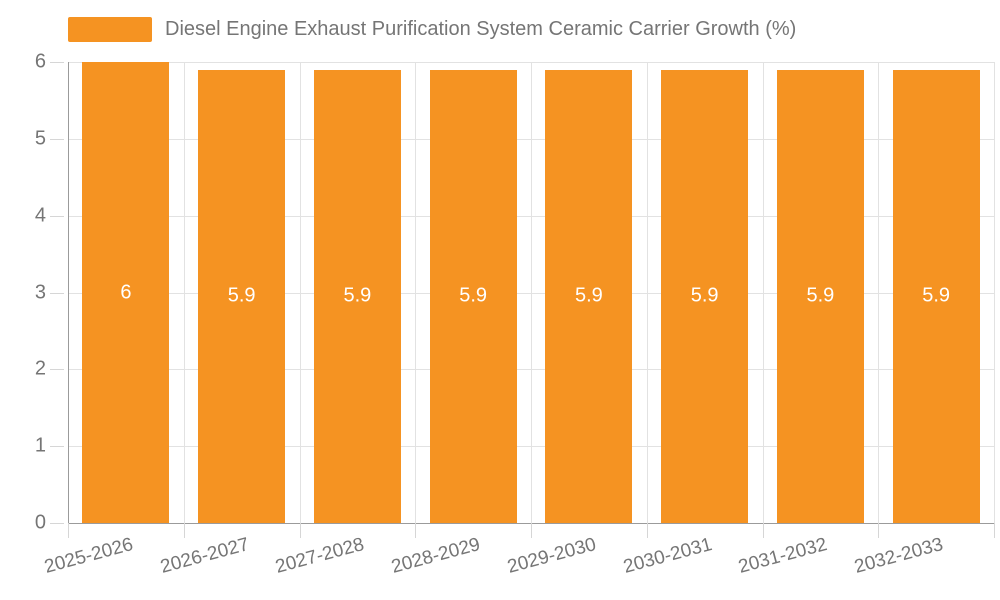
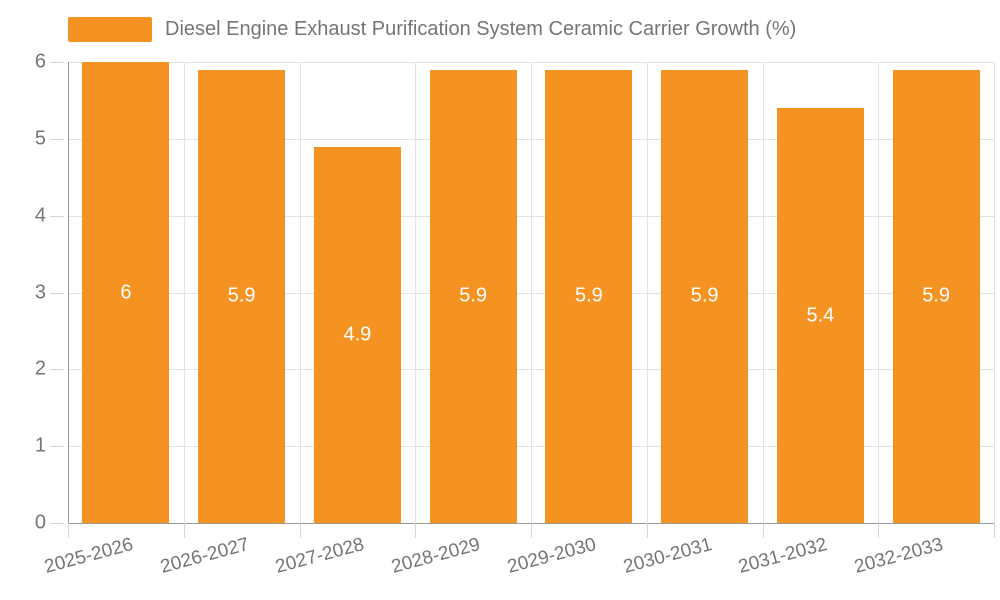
2027-2028: 5.9 -> 4.9
2031-2032: 5.9 -> 5.4
